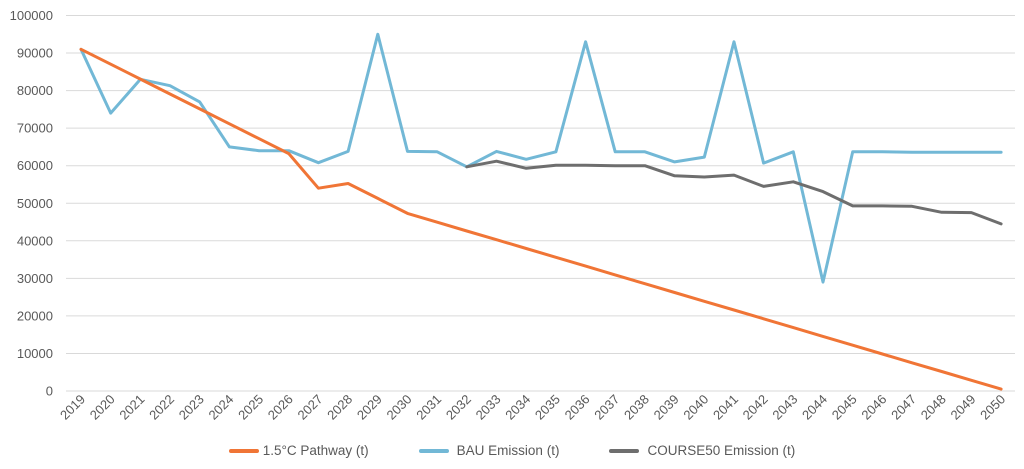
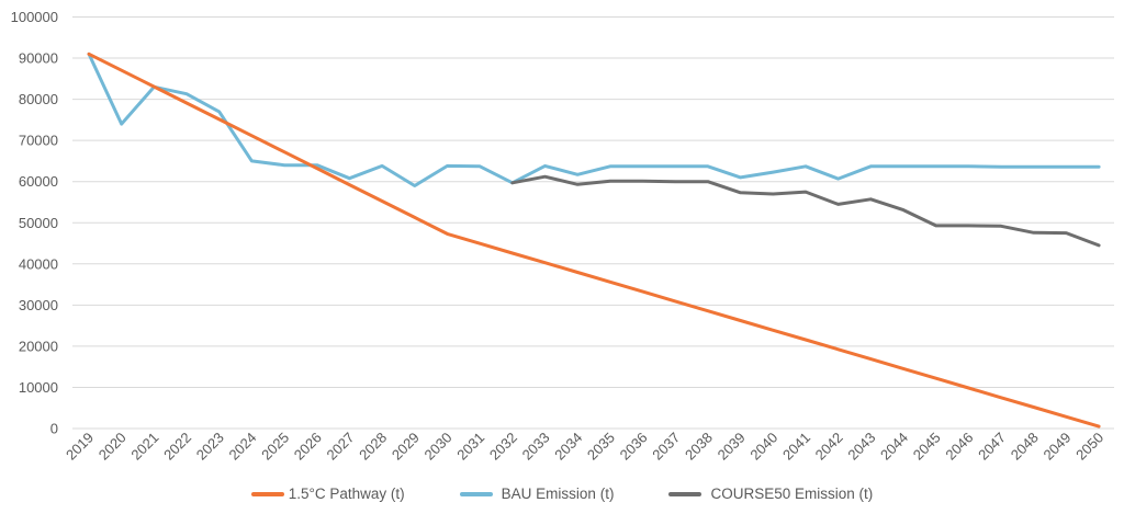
1.5°C Pathway (t)/2027: 54000 -> 59000
BAU Emission (t)/2029: 95000 -> 59000
BAU Emission (t)/2036: 93000 -> 64000
BAU Emission (t)/2041: 93000 -> 64000
BAU Emission (t)/2044: 29000 -> 64000
